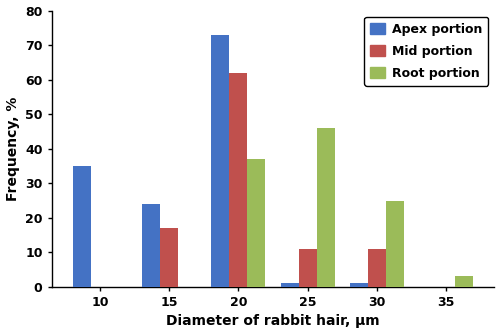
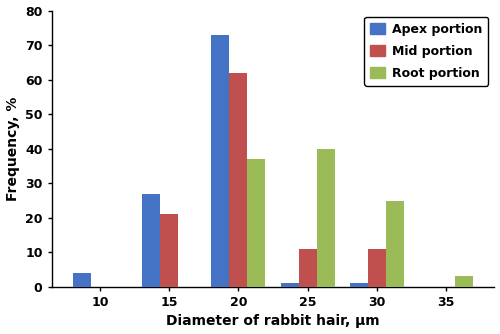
Apex portion/10: 35 -> 4
Apex portion/15: 24 -> 27
Mid portion/15: 17 -> 21
Root portion/25: 46 -> 40
